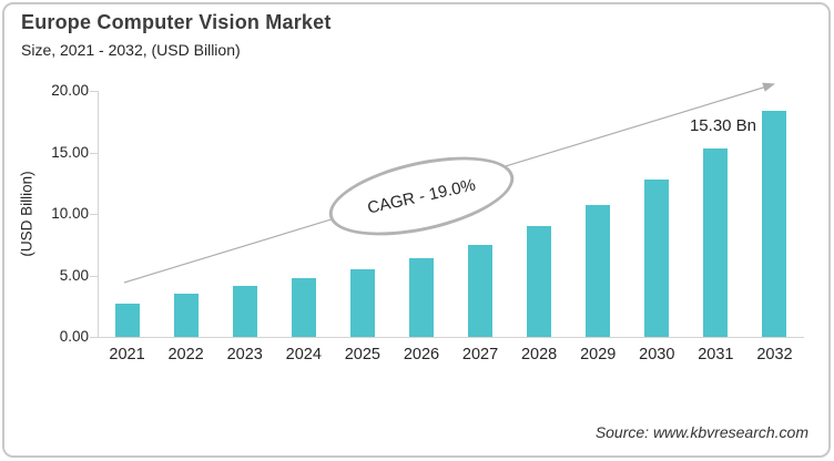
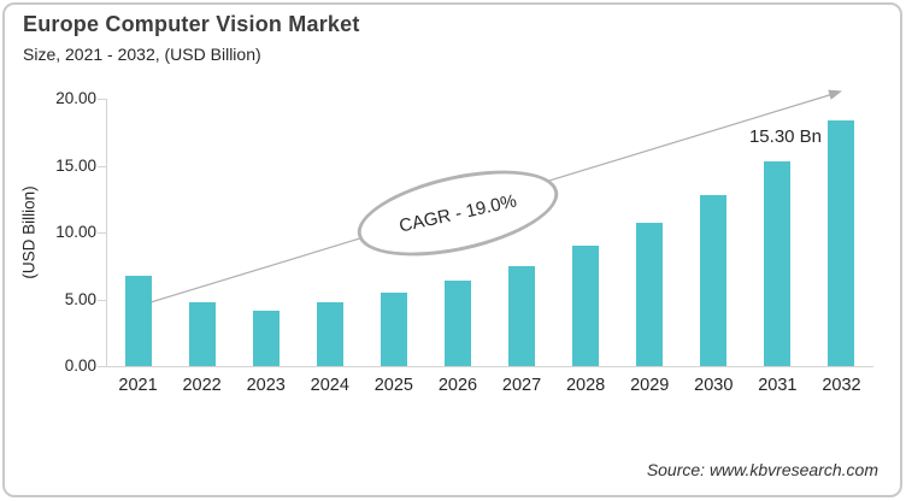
2021: 2.7 -> 6.8
2022: 3.5 -> 4.8
